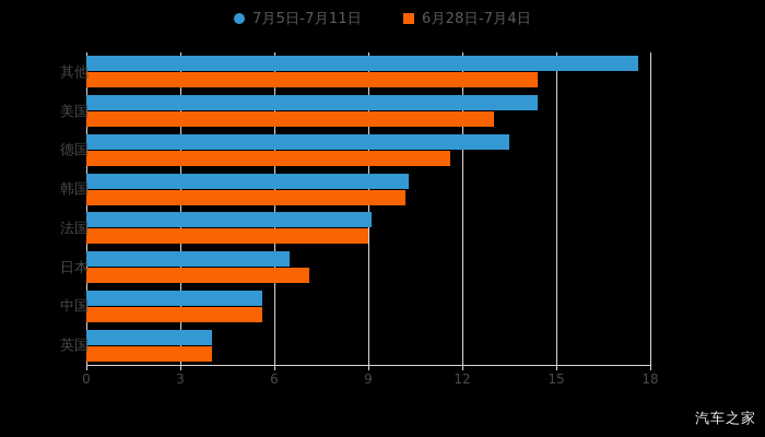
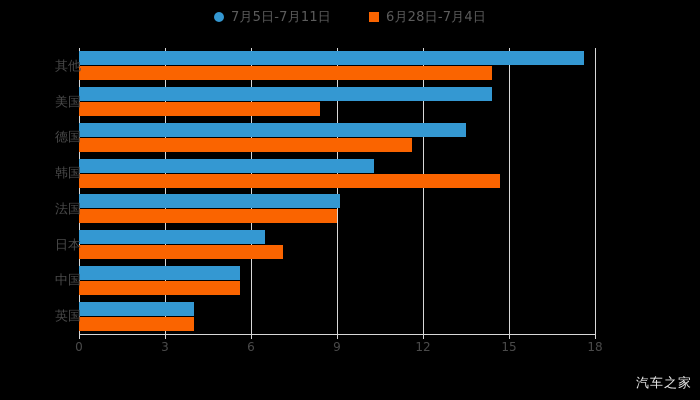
6月28日-7月4日/美国: 13.0 -> 8.4
6月28日-7月4日/韩国: 10.2 -> 14.7
